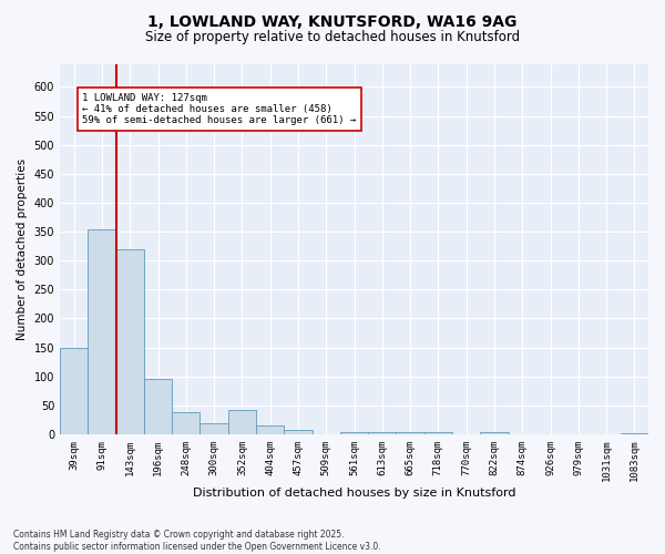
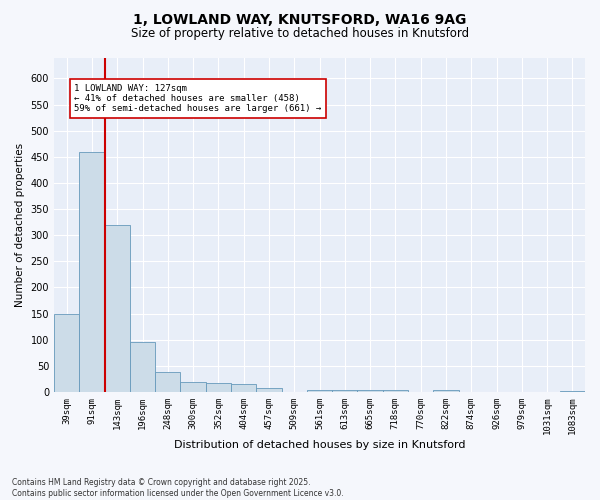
91sqm: 354 -> 460
352sqm: 42 -> 17
